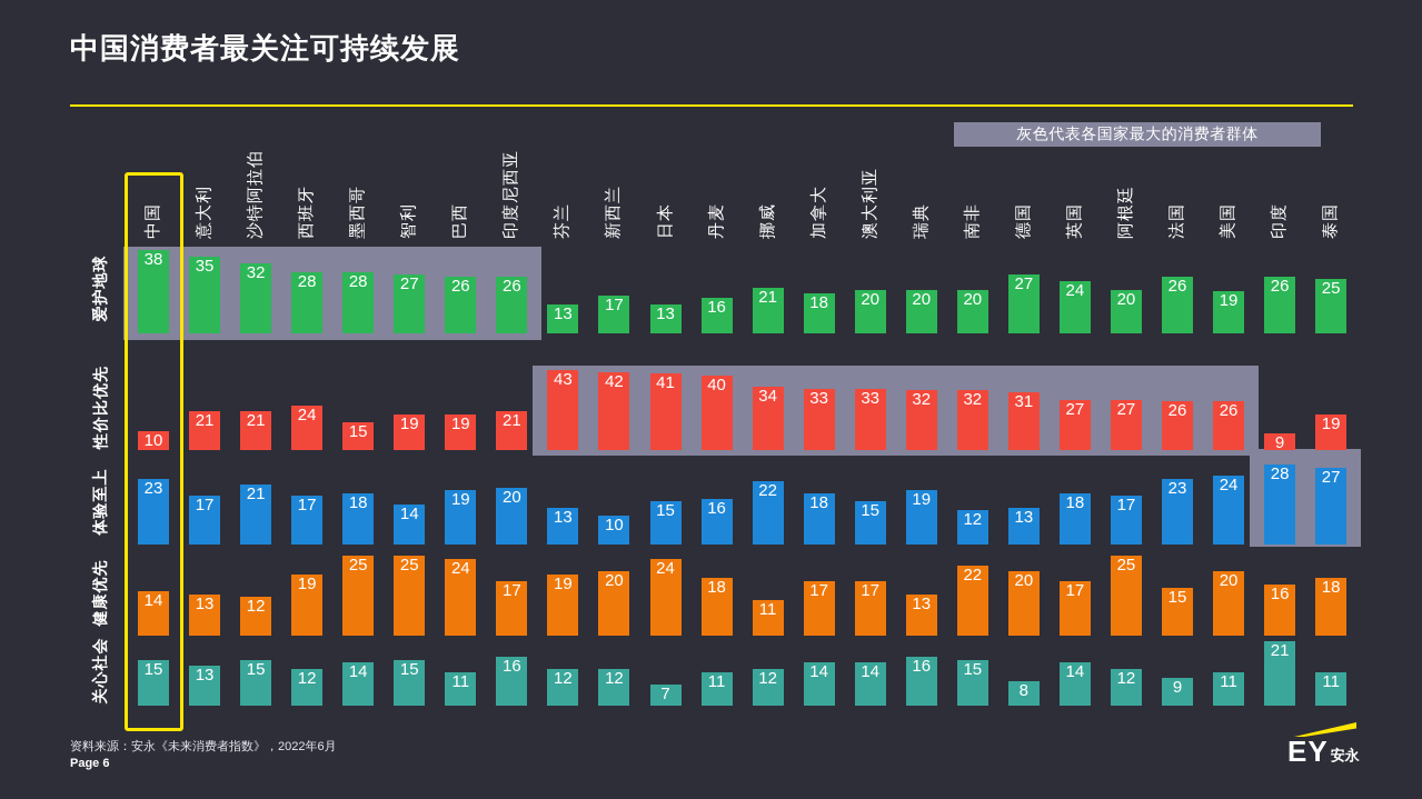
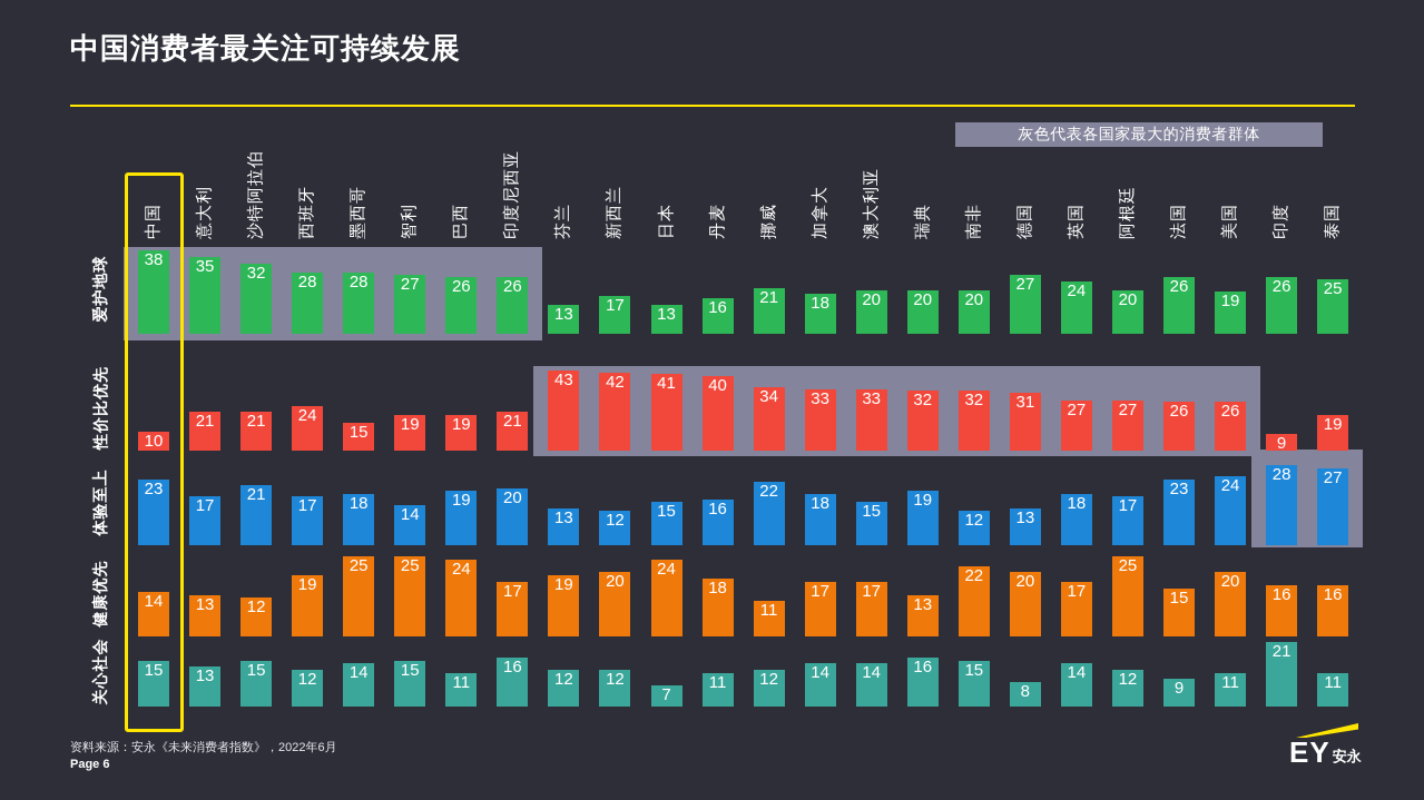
体验至上/新西兰: 10 -> 12
健康优先/泰国: 18 -> 16
